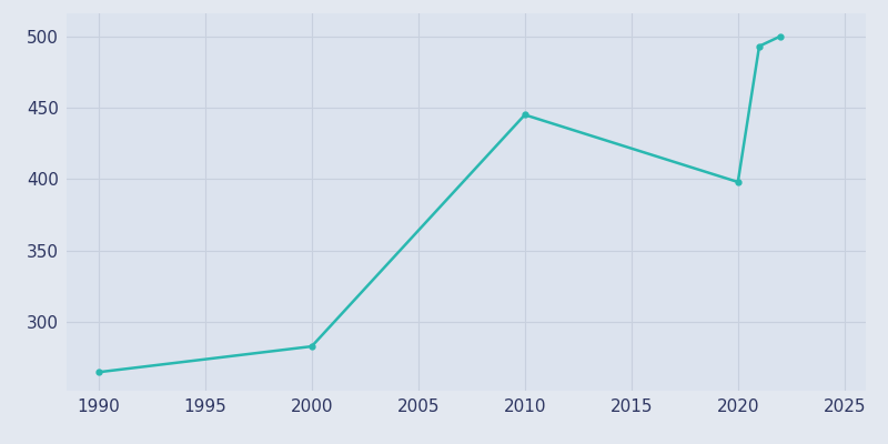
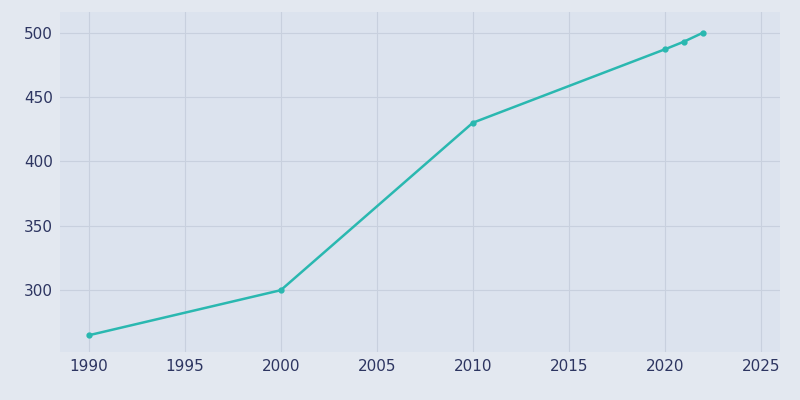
2000: 283 -> 300
2010: 445 -> 430
2020: 398 -> 487
